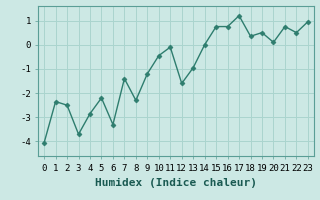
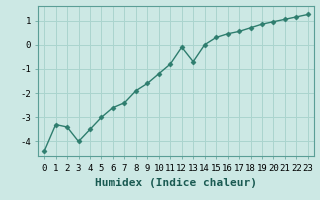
0: -4.05 -> -4.40
1: -2.35 -> -3.30
2: -2.50 -> -3.40
3: -3.70 -> -4.00
4: -2.85 -> -3.50
5: -2.20 -> -3.00
6: -3.30 -> -2.60
7: -1.40 -> -2.40
8: -2.30 -> -1.90
9: -1.20 -> -1.60
10: -0.45 -> -1.20
11: -0.10 -> -0.80
12: -1.60 -> -0.10
13: -0.95 -> -0.70
15: 0.75 -> 0.30
16: 0.75 -> 0.45
17: 1.20 -> 0.55
18: 0.35 -> 0.70
19: 0.50 -> 0.85
20: 0.10 -> 0.95
21: 0.75 -> 1.05
22: 0.50 -> 1.15
23: 0.95 -> 1.25
